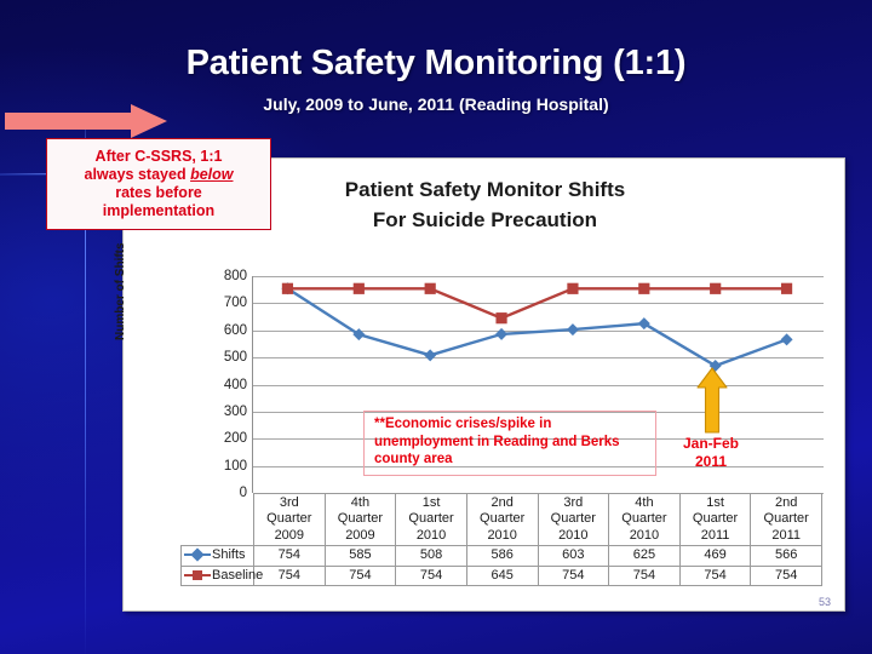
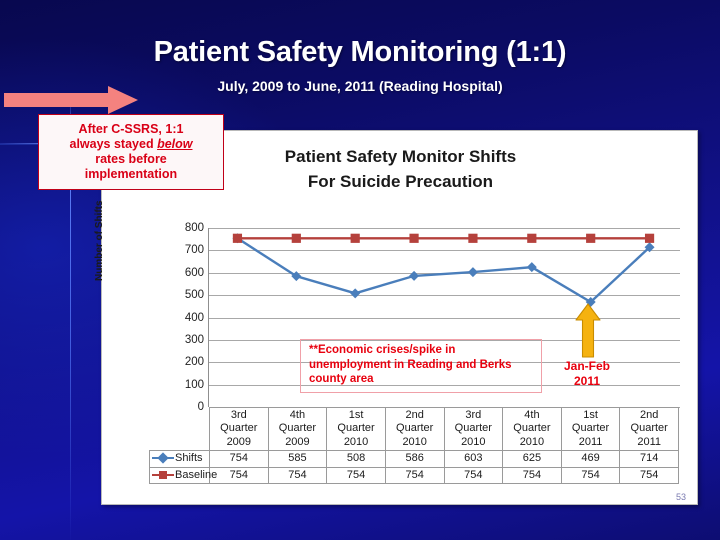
Baseline/2nd Quarter 2010: 645 -> 754
Shifts/2nd Quarter 2011: 566 -> 714
